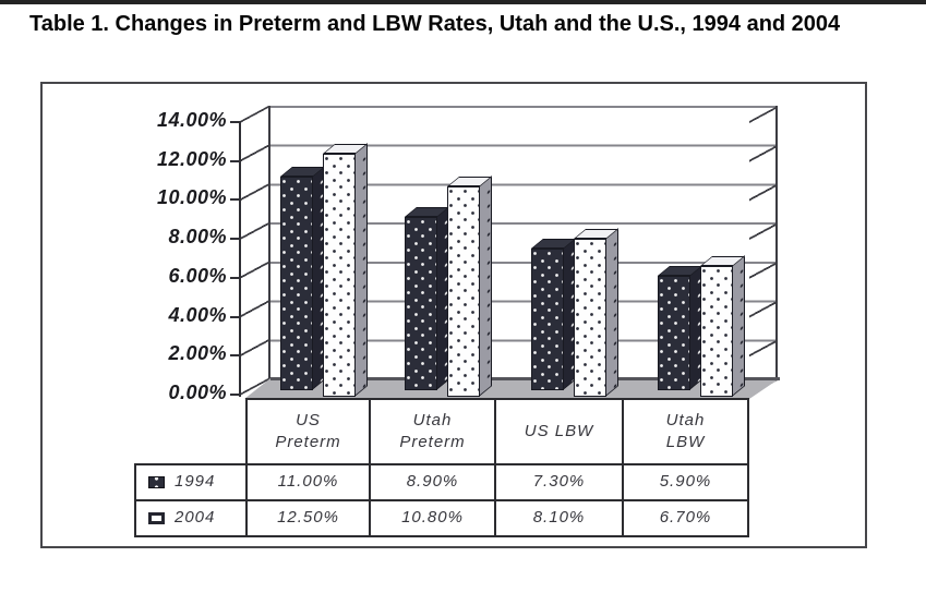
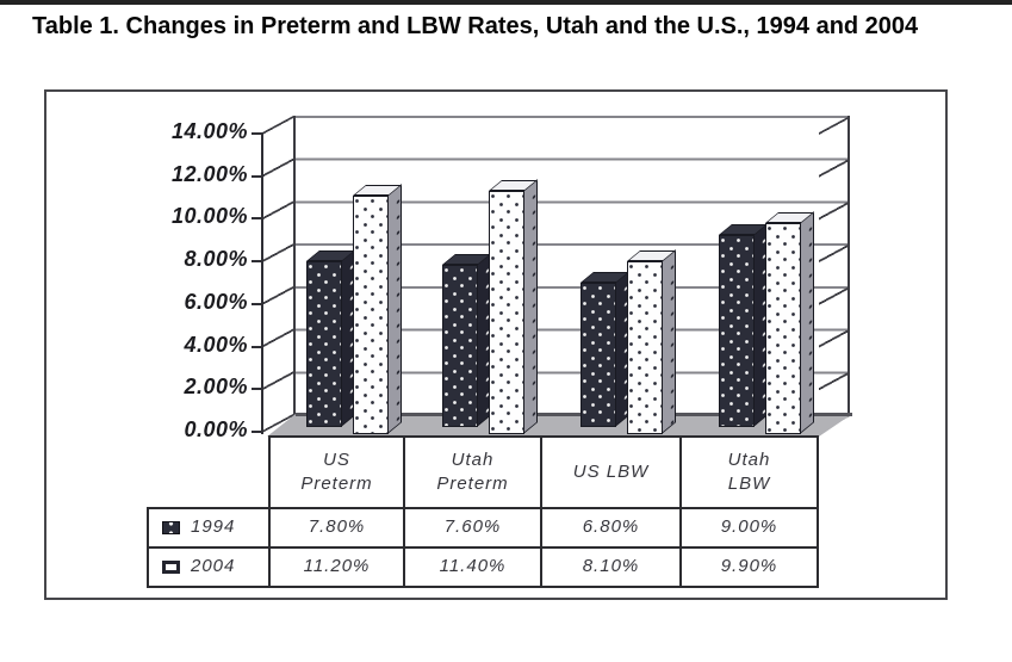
1994/US Preterm: 11.00% -> 7.80%
2004/US Preterm: 12.50% -> 11.20%
1994/Utah Preterm: 8.90% -> 7.60%
2004/Utah Preterm: 10.80% -> 11.40%
1994/US LBW: 7.30% -> 6.80%
1994/Utah LBW: 5.90% -> 9.00%
2004/Utah LBW: 6.70% -> 9.90%
